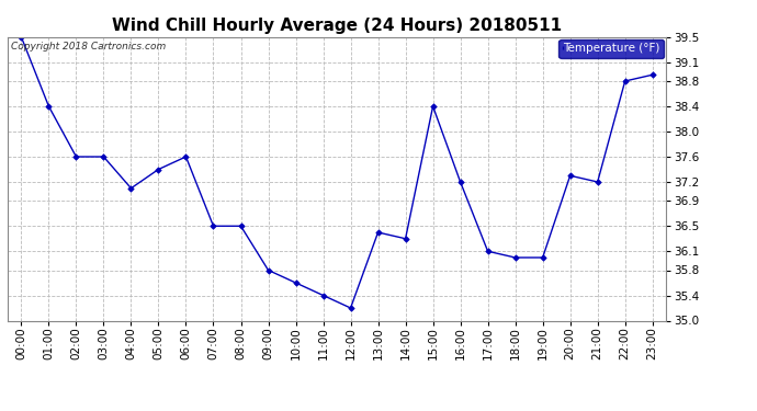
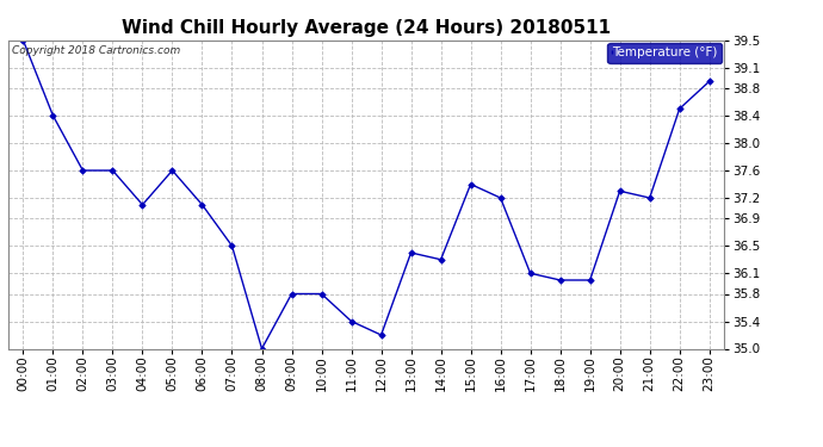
05:00: 37.4 -> 37.6
06:00: 37.6 -> 37.1
08:00: 36.5 -> 35.0
10:00: 35.6 -> 35.8
15:00: 38.4 -> 37.4
22:00: 38.8 -> 38.5
